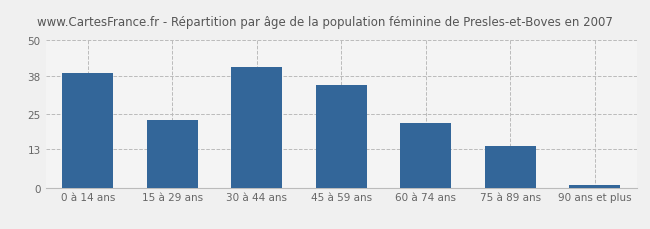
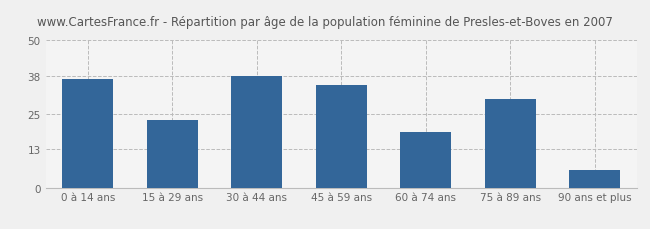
0 à 14 ans: 39 -> 37
30 à 44 ans: 41 -> 38
60 à 74 ans: 22 -> 19
75 à 89 ans: 14 -> 30
90 ans et plus: 1 -> 6
